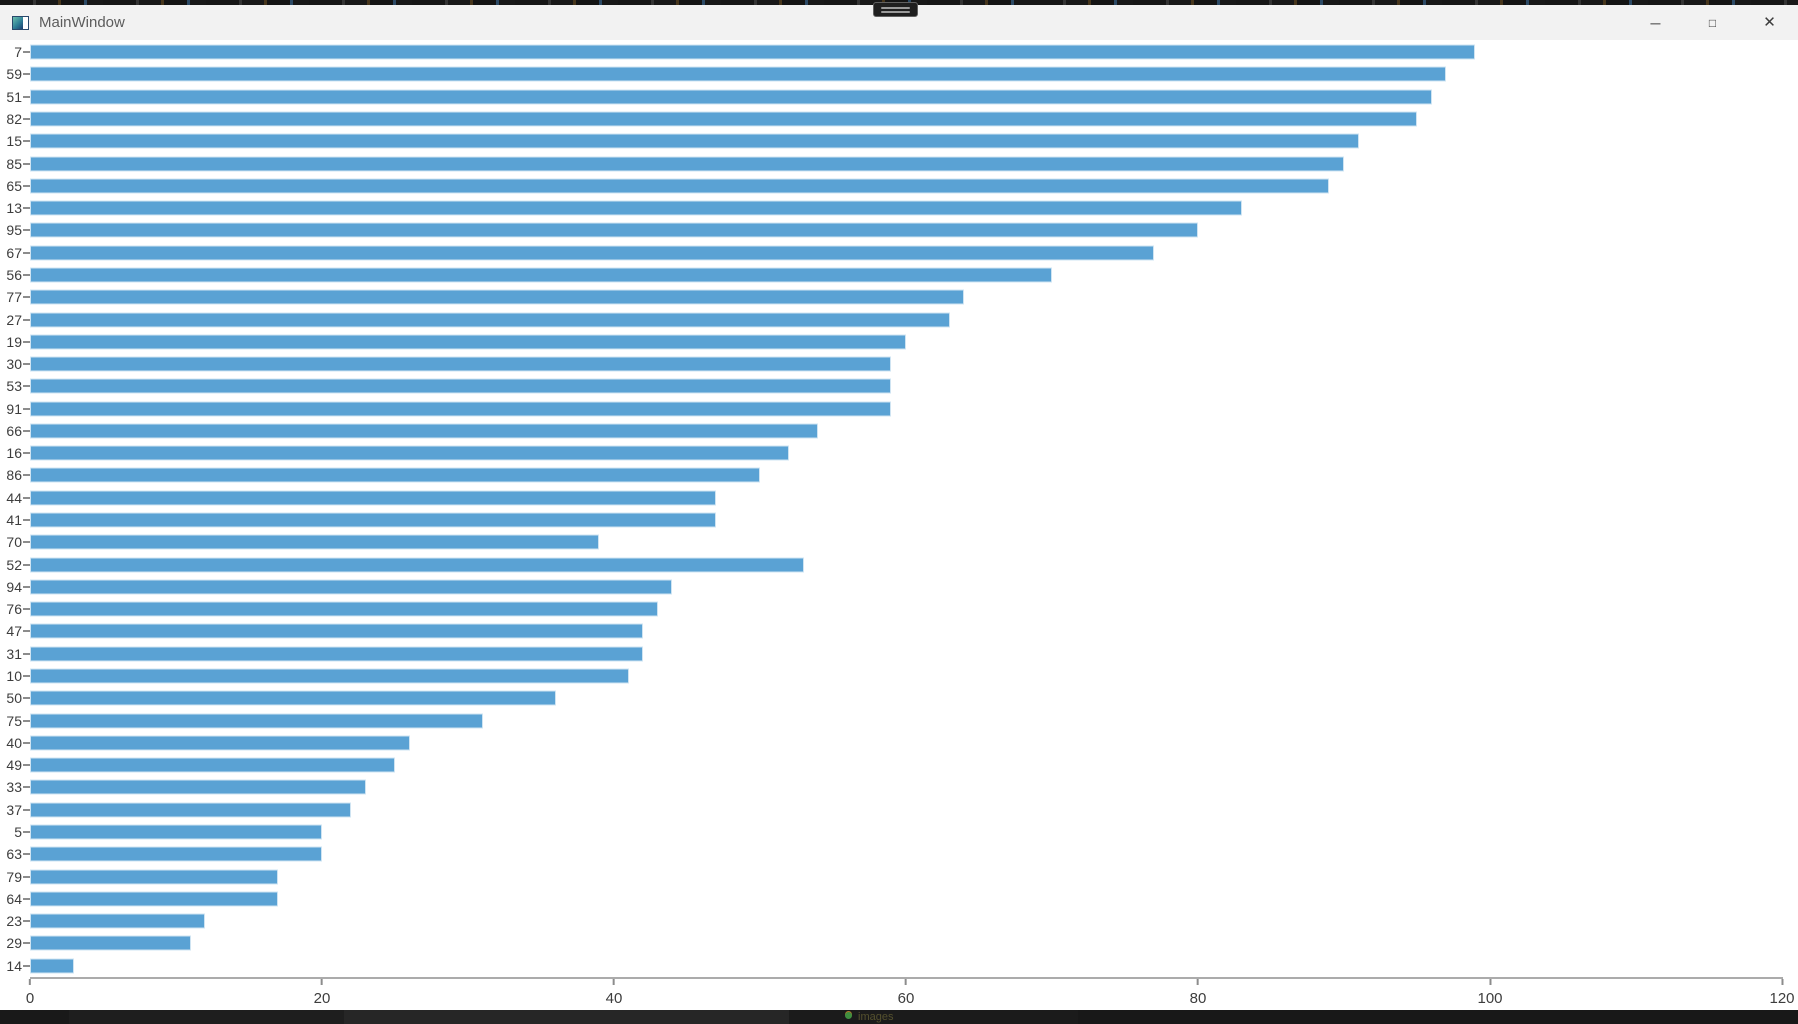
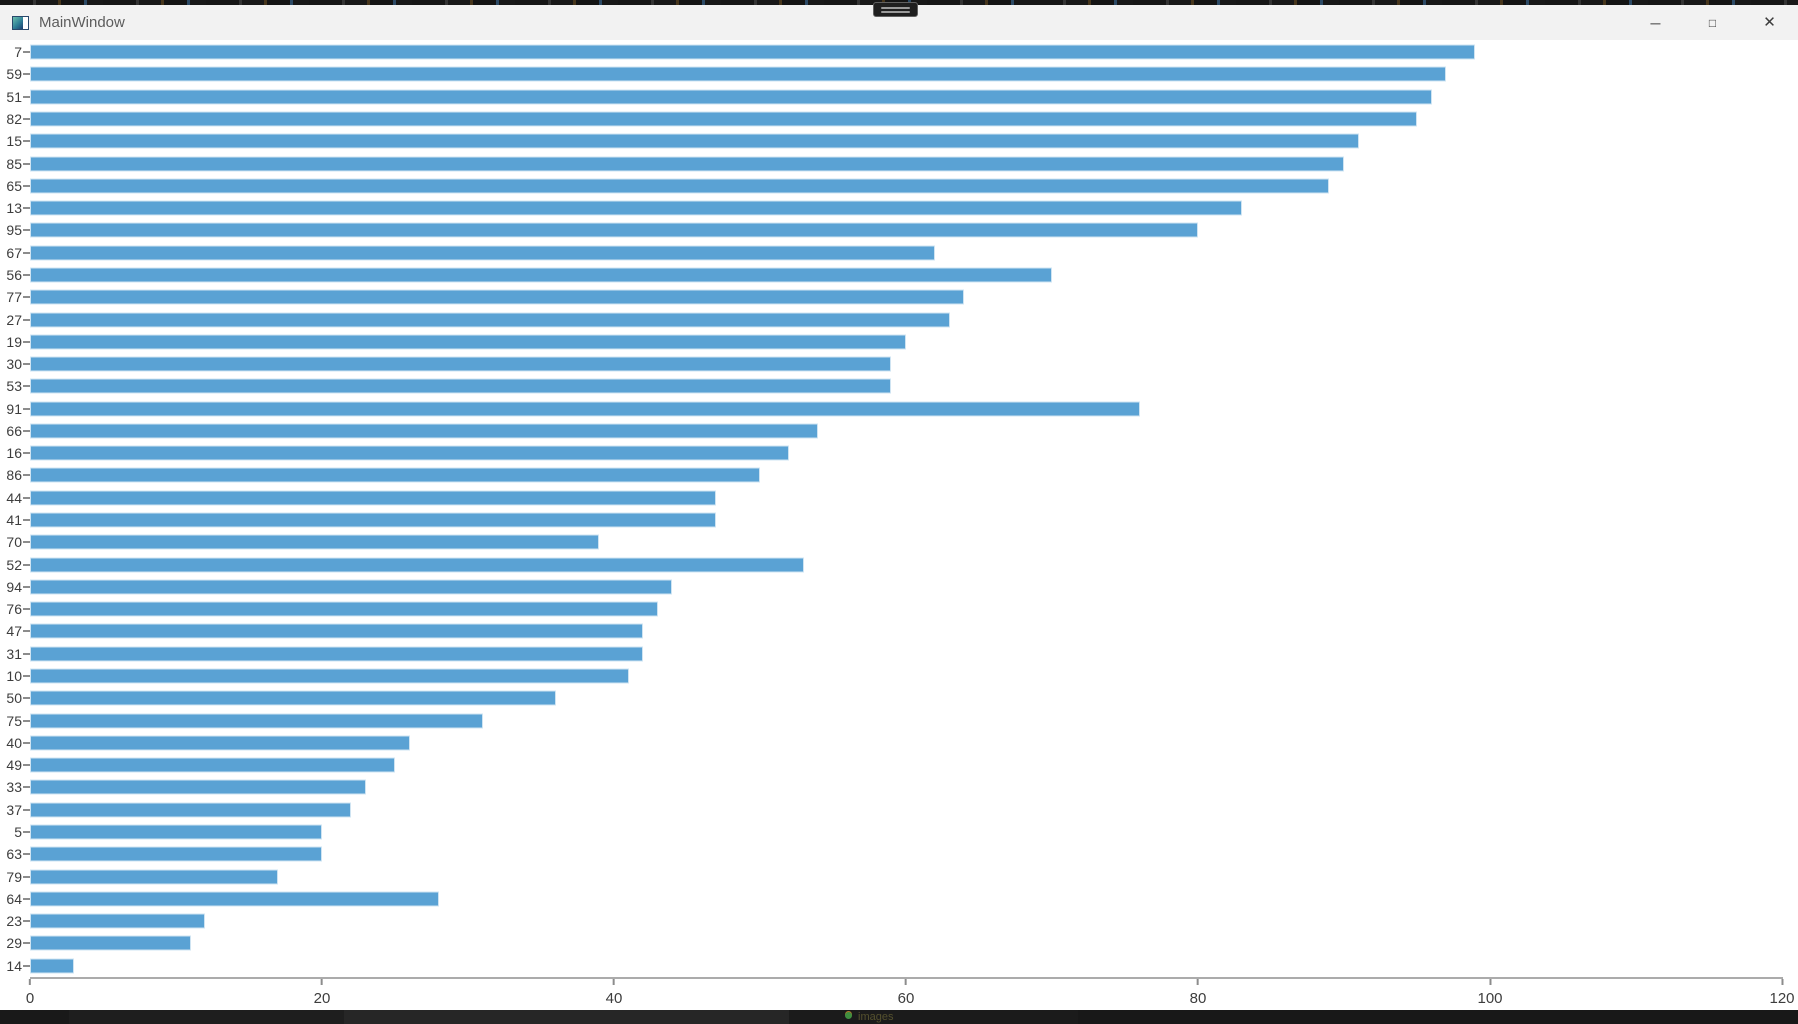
67: 77 -> 62
91: 59 -> 76
64: 17 -> 28
